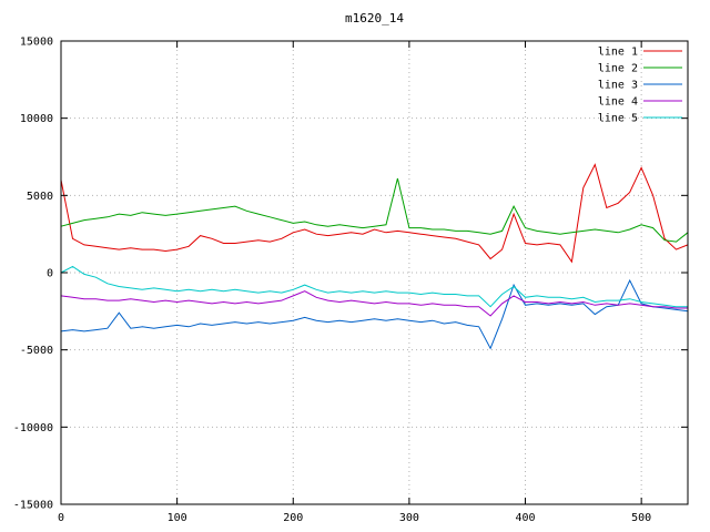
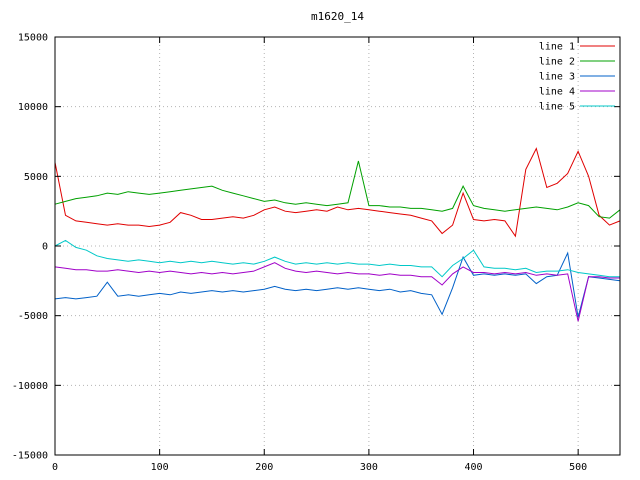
line 5/400: -1600 -> -300
line 3/500: -2000 -> -5100
line 4/500: -2100 -> -5400
